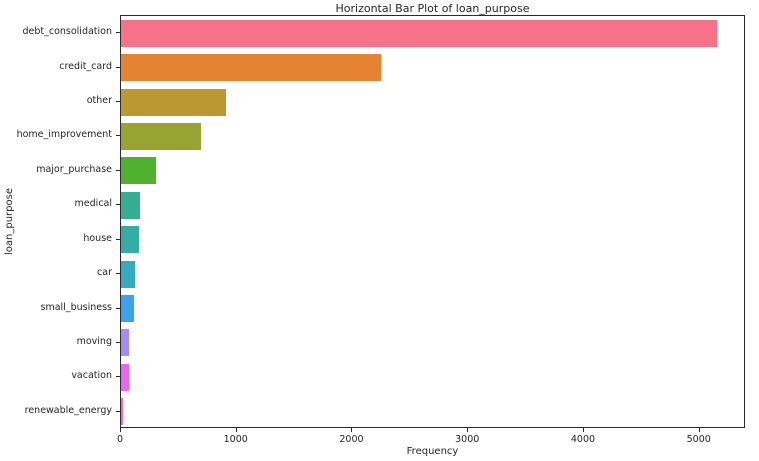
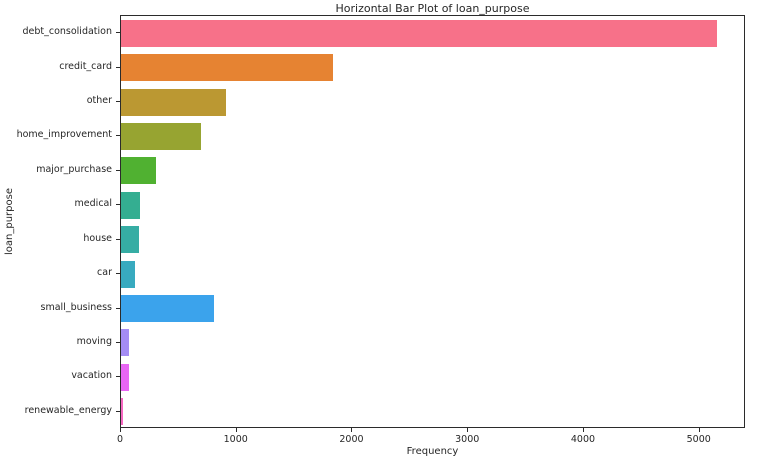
credit_card: 2250 -> 1830
small_business: 120 -> 800
